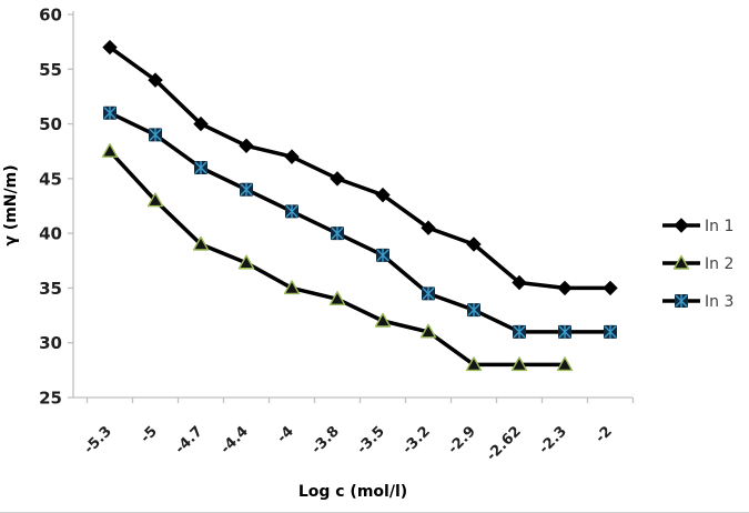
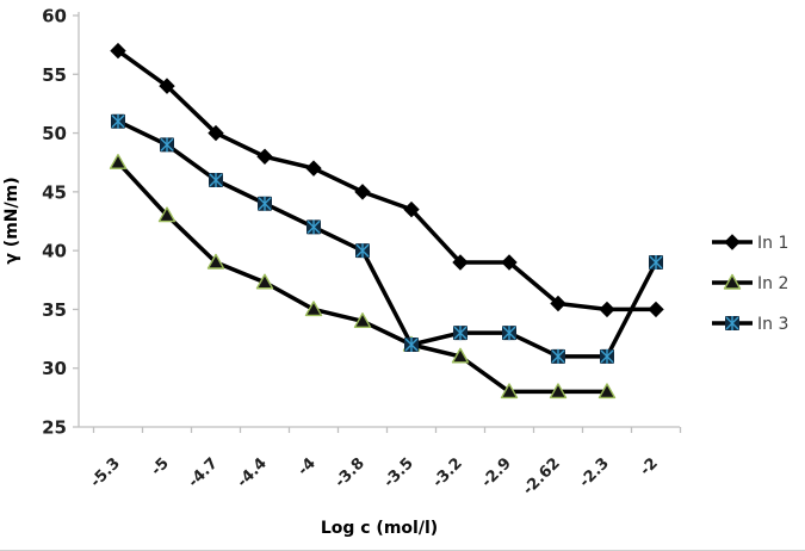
In 3/-3.5: 38 -> 32
In 1/-3.2: 40 -> 39
In 3/-3.2: 34 -> 33
In 3/-2: 31 -> 39
